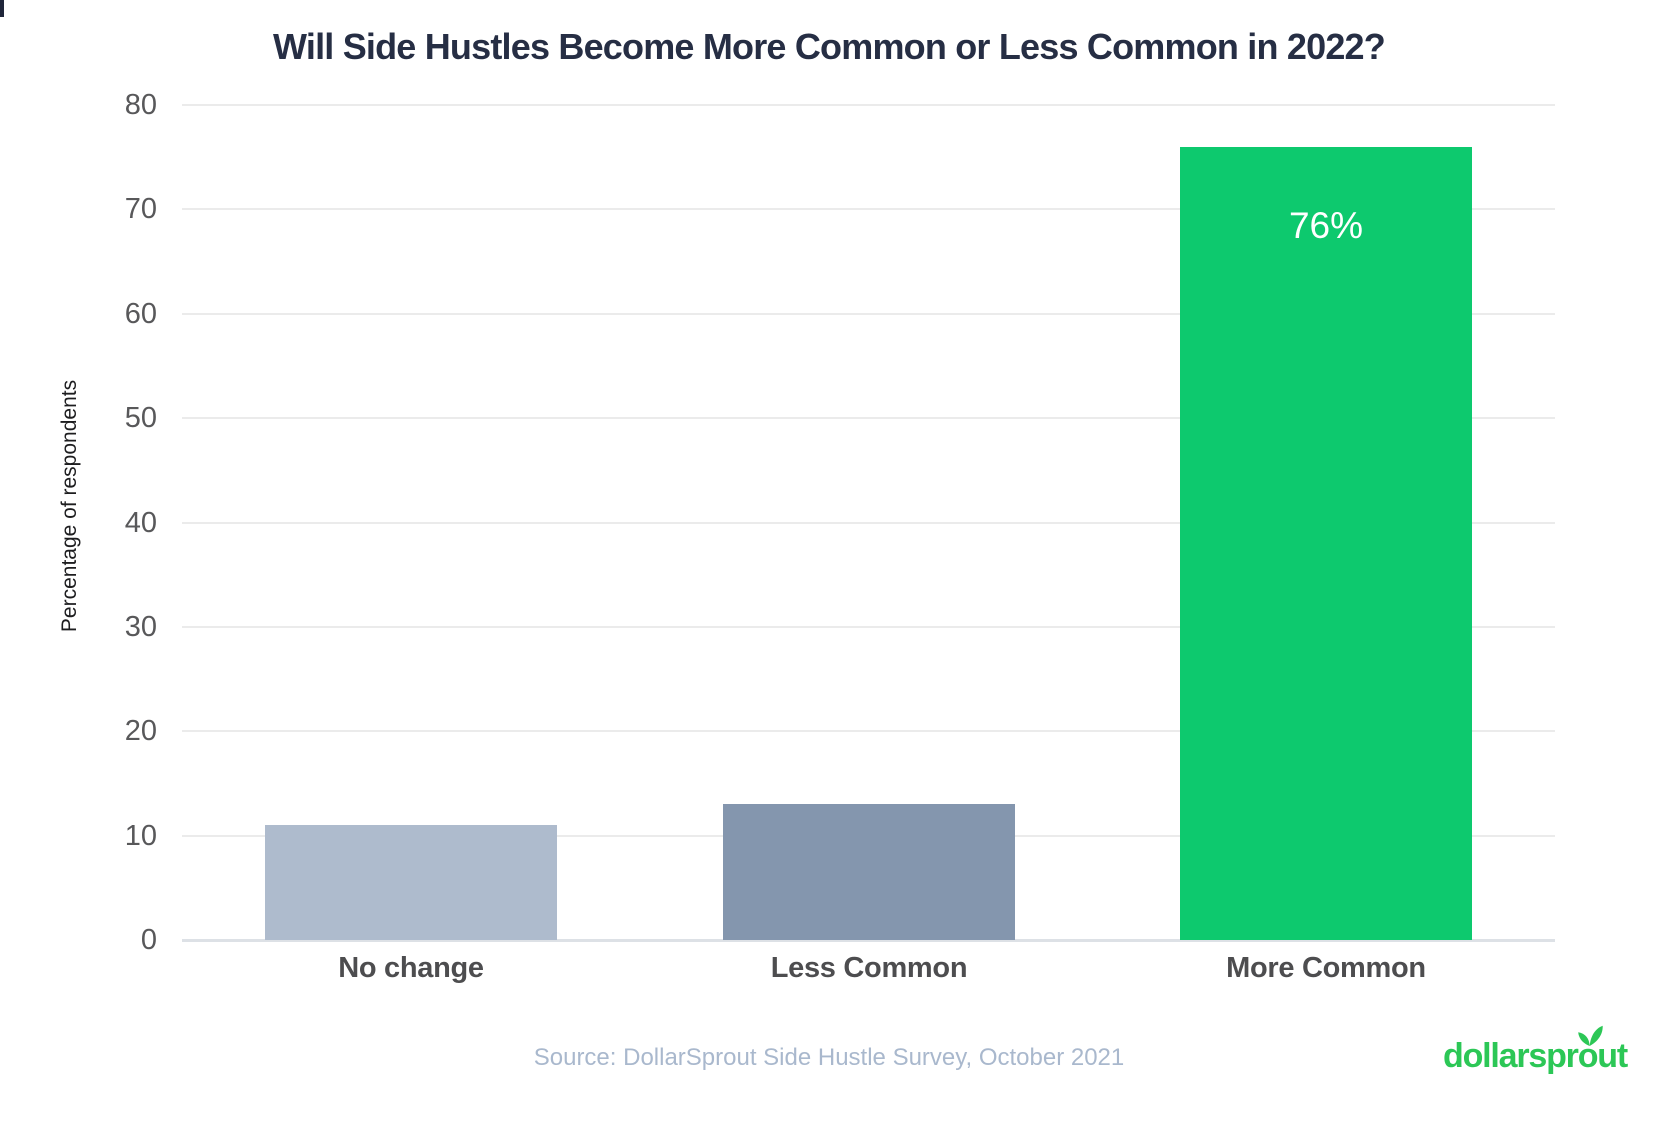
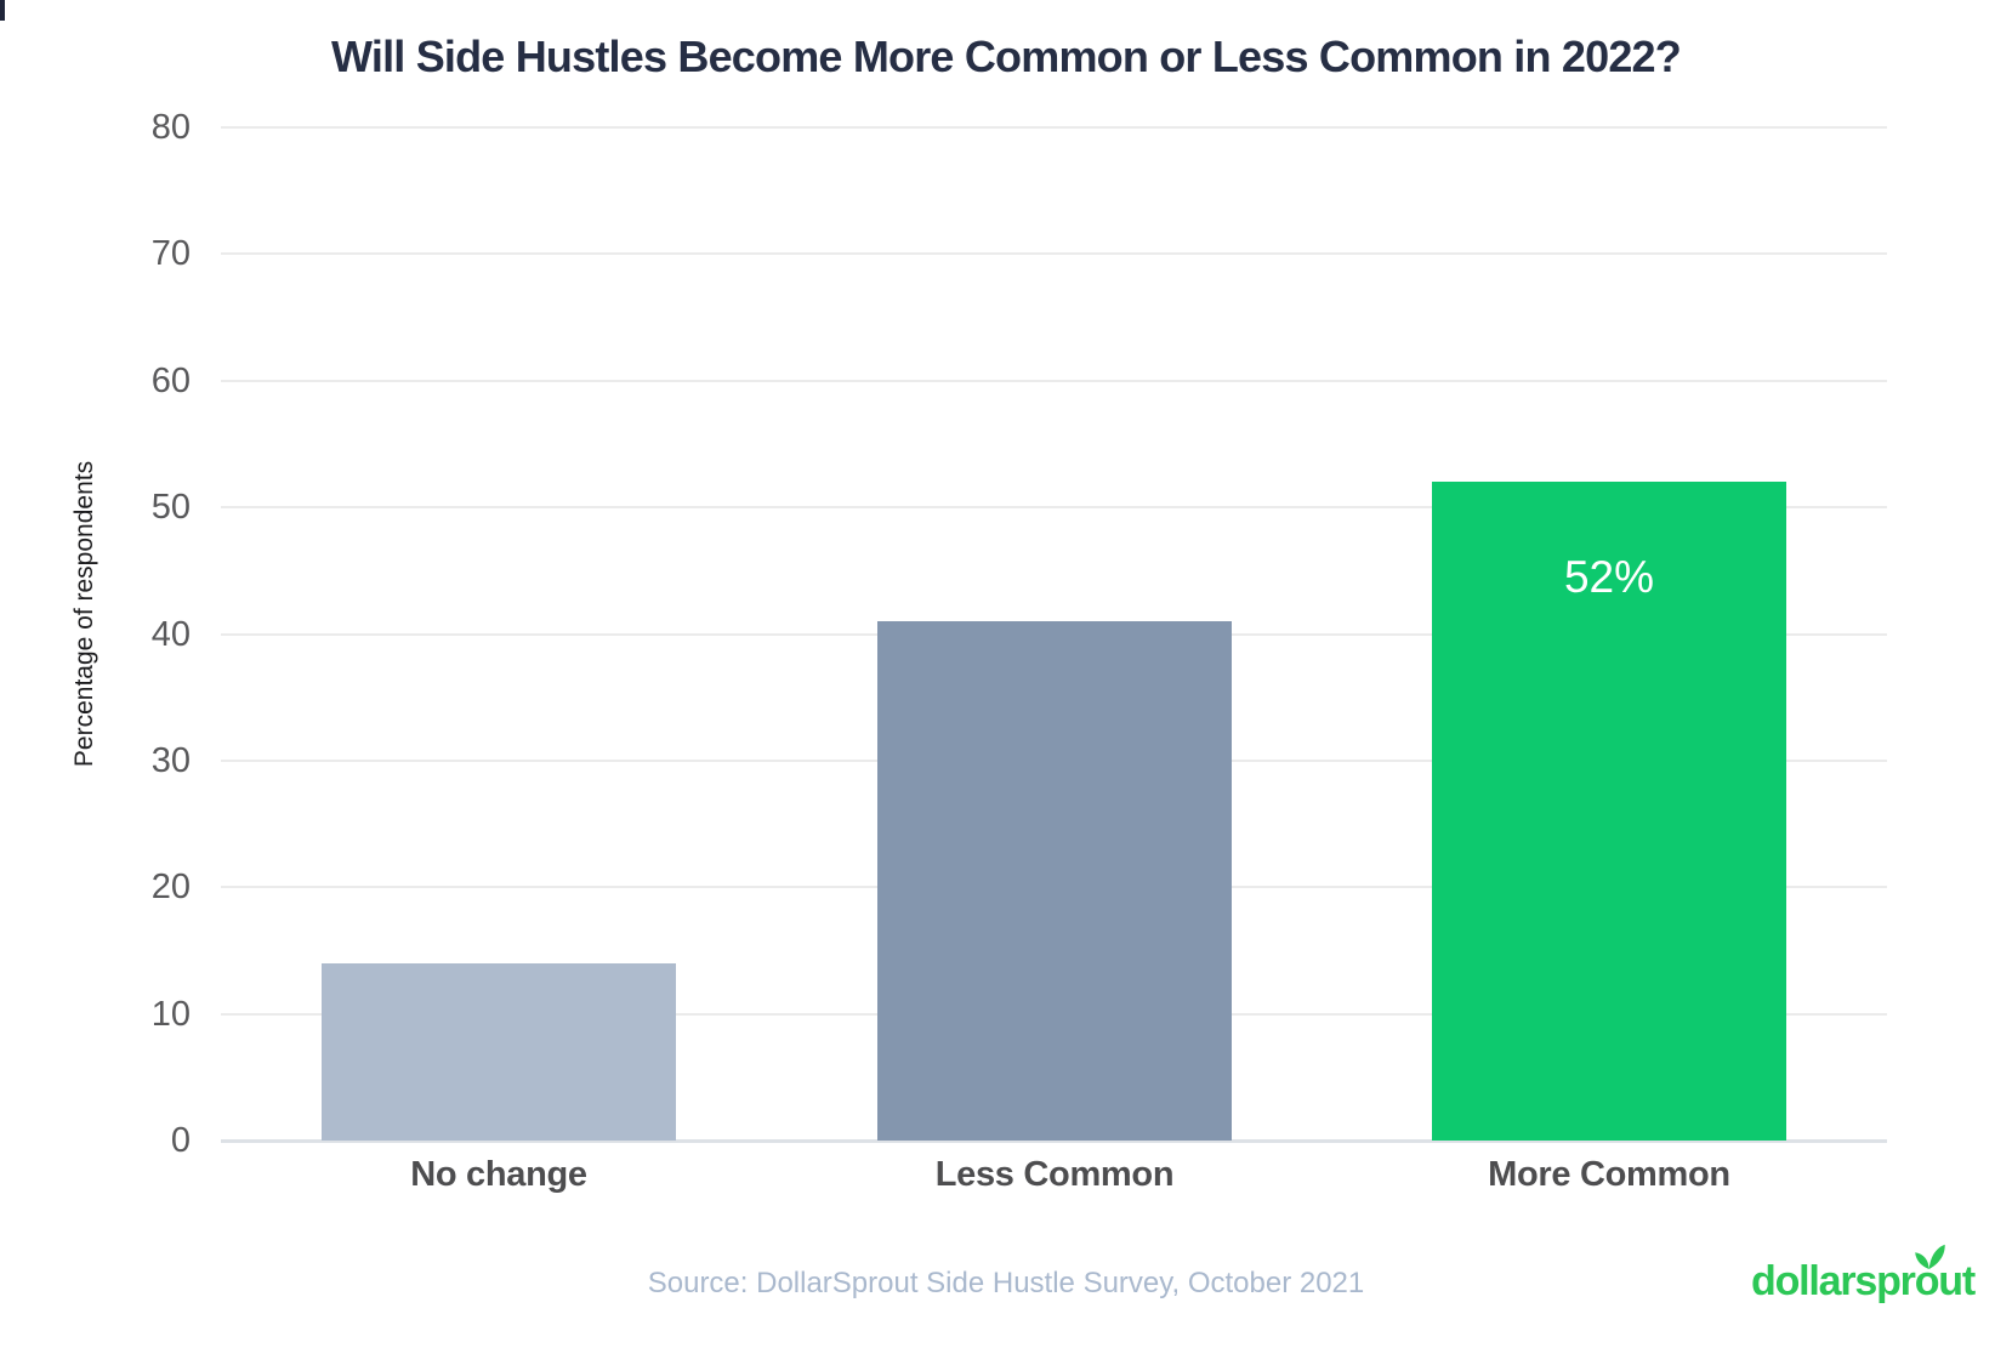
No change: 11 -> 14
Less Common: 13 -> 41
More Common: 76% -> 52%
